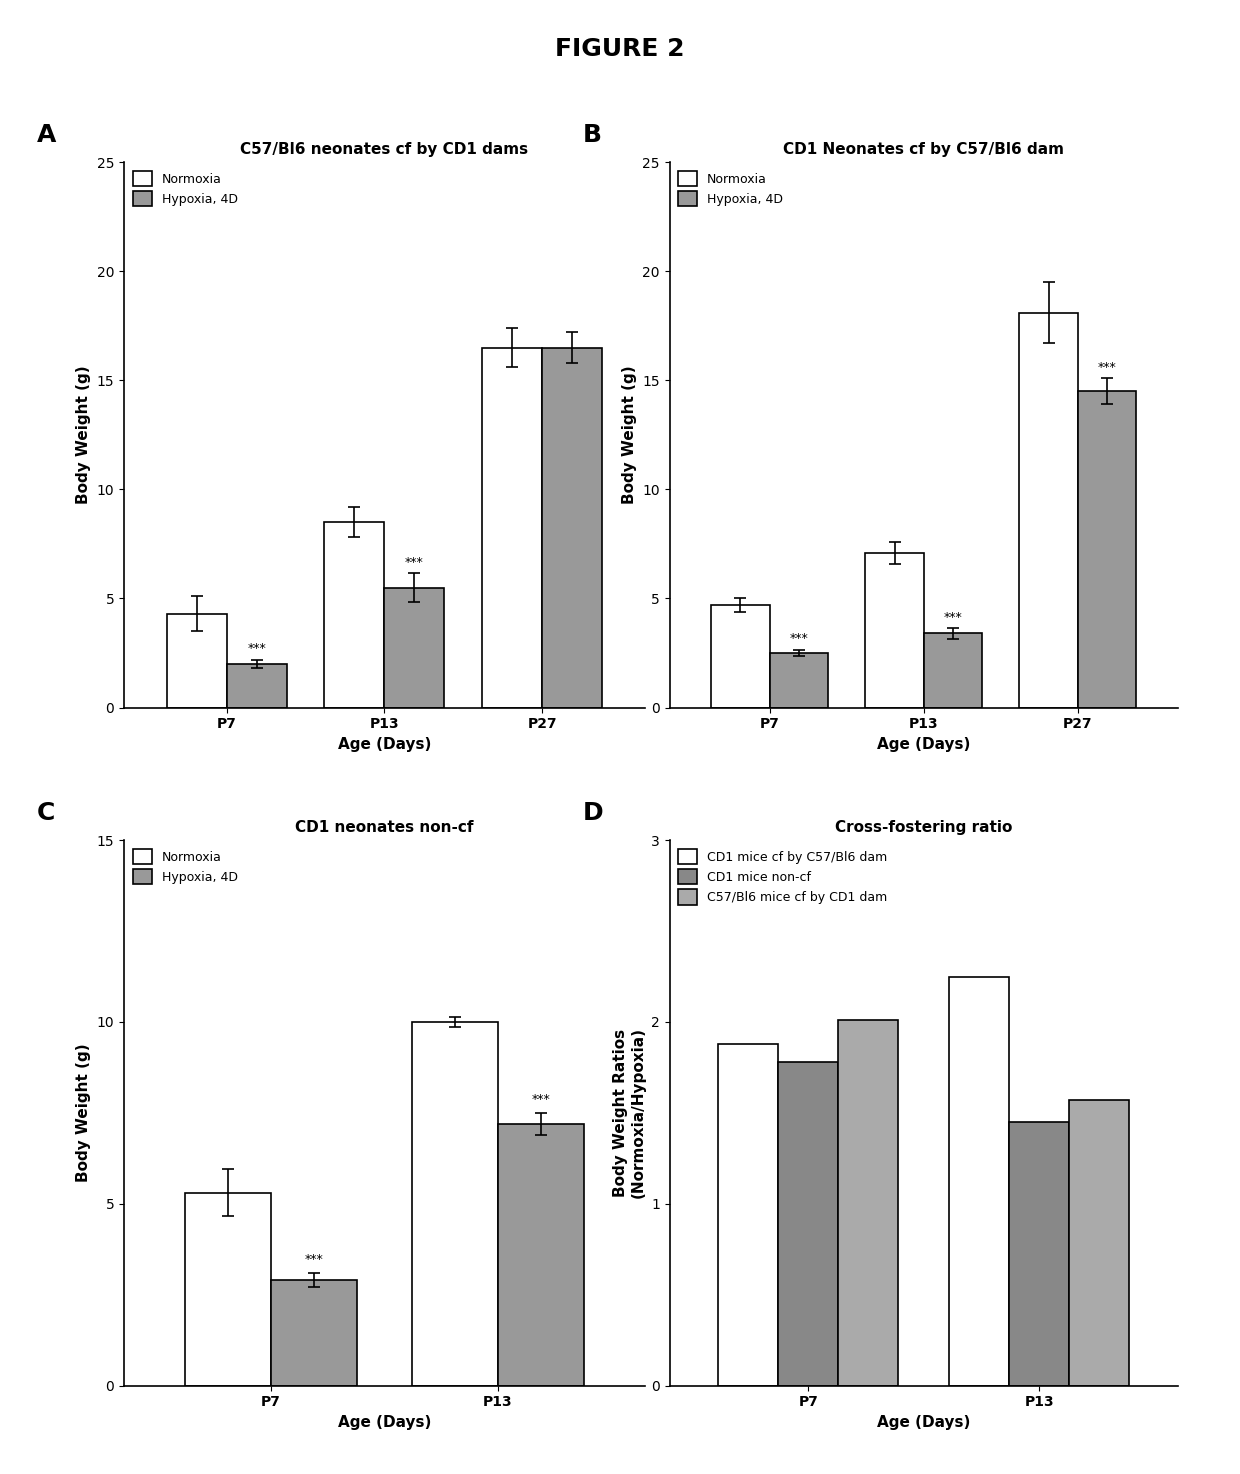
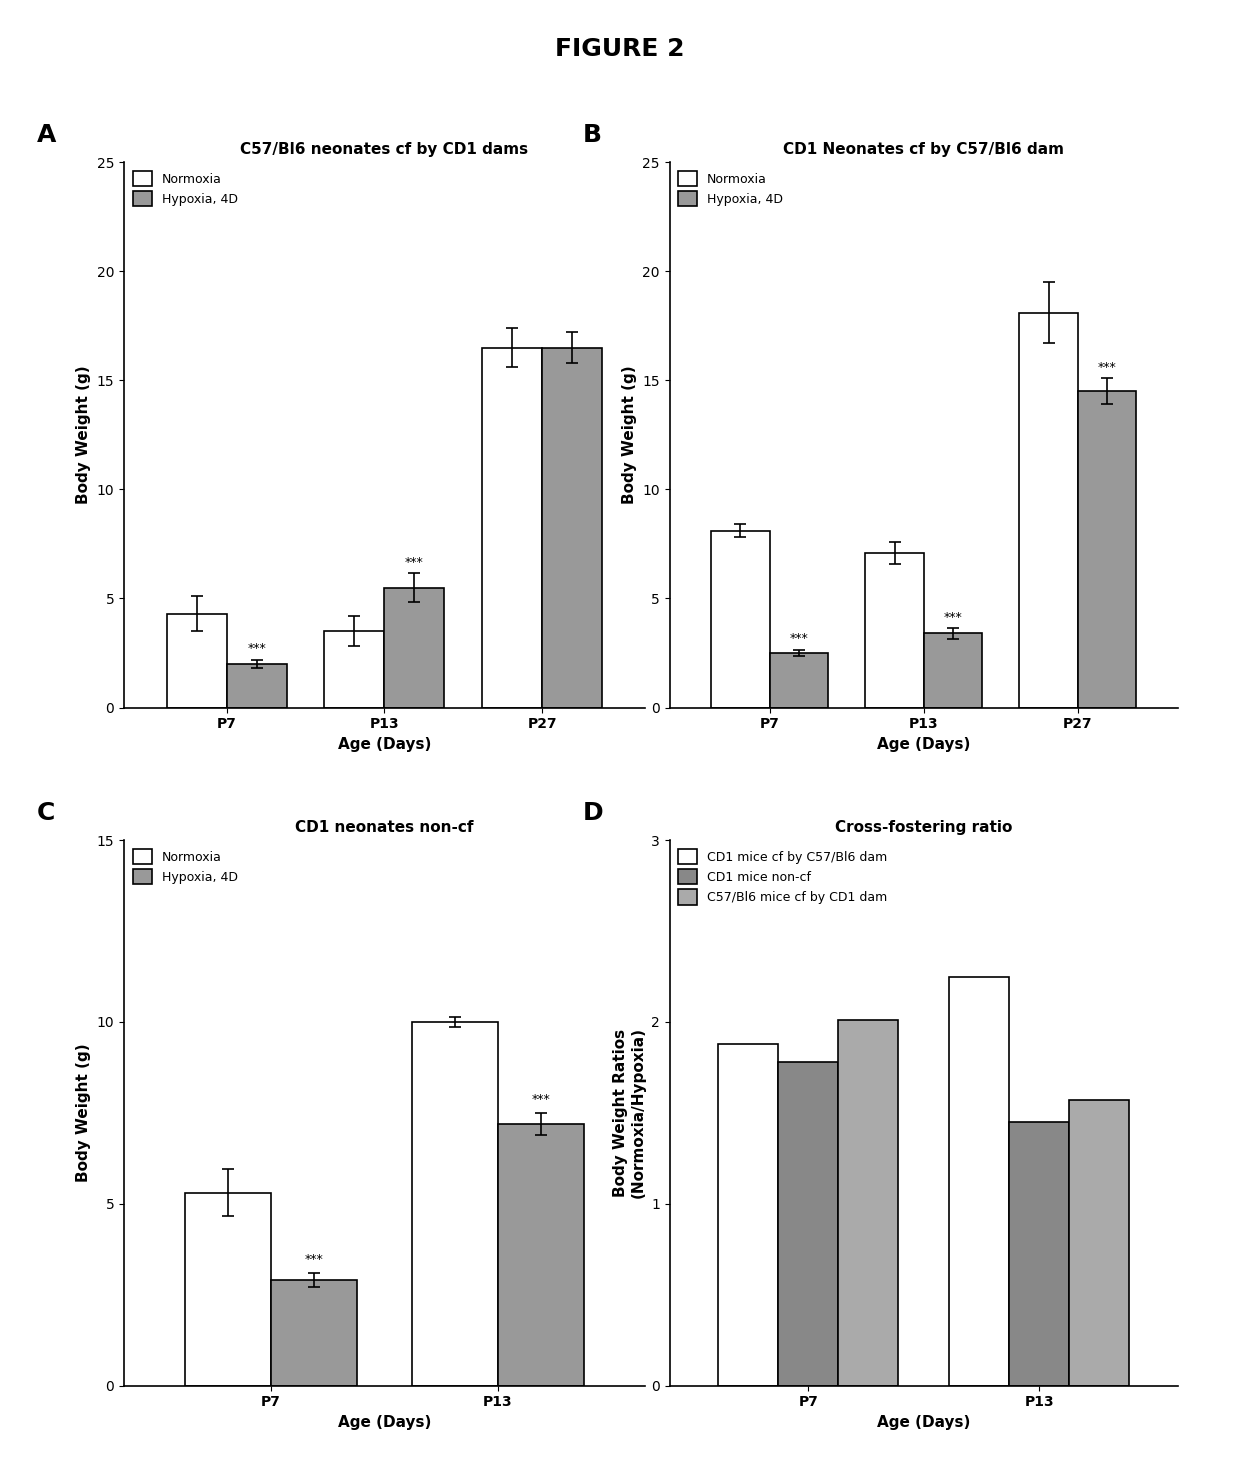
C57/Bl6 neonates cf by CD1 dams/Normoxia/P13: 8.5 -> 3.5
CD1 Neonates cf by C57/Bl6 dam/Normoxia/P7: 4.7 -> 8.1
